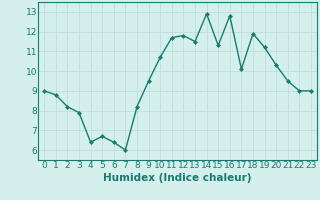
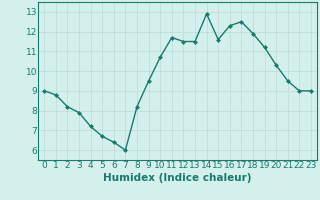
4: 6.4 -> 7.2
12: 11.8 -> 11.5
15: 11.3 -> 11.6
16: 12.8 -> 12.3
17: 10.1 -> 12.5
